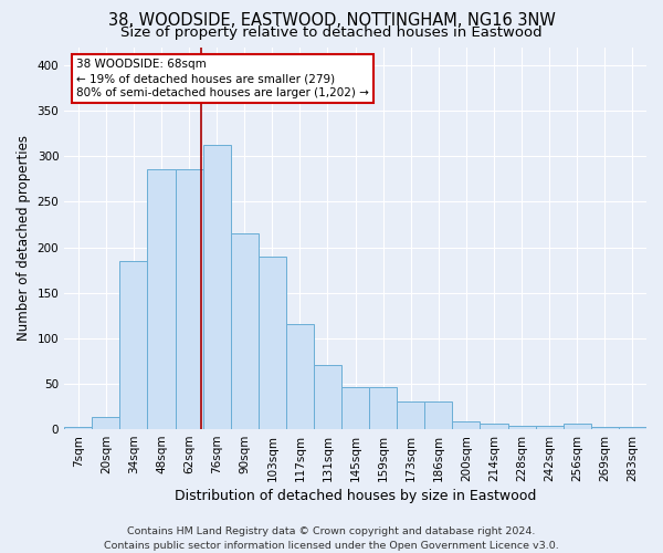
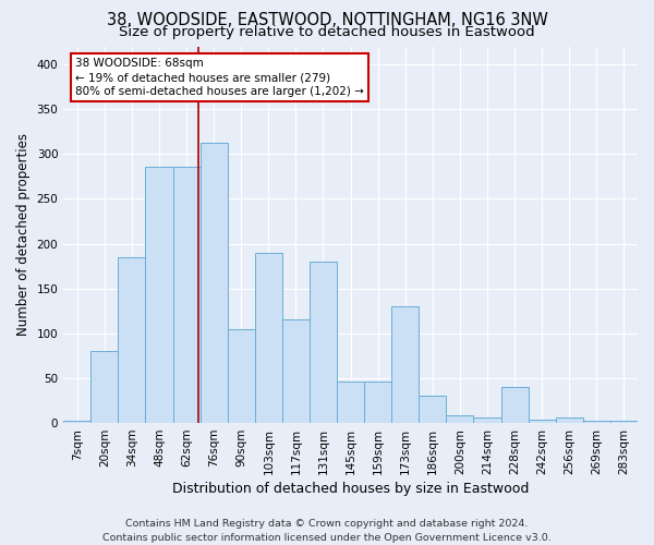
20sqm: 14 -> 80
90sqm: 215 -> 104
131sqm: 71 -> 180
173sqm: 31 -> 130
228sqm: 4 -> 40
